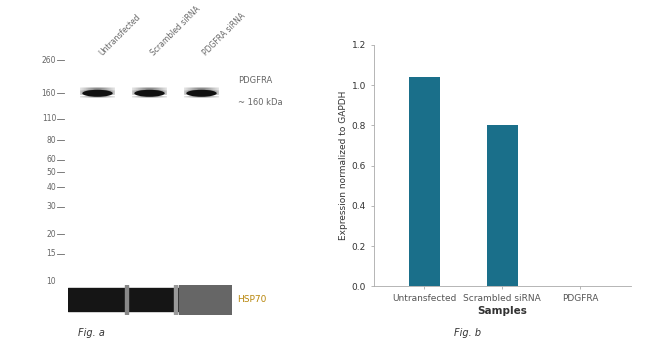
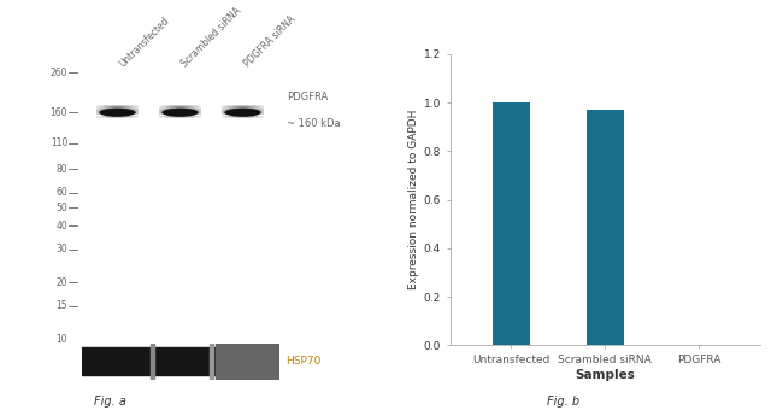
Untransfected: 1.04 -> 1.00
Scrambled siRNA: 0.80 -> 0.97
